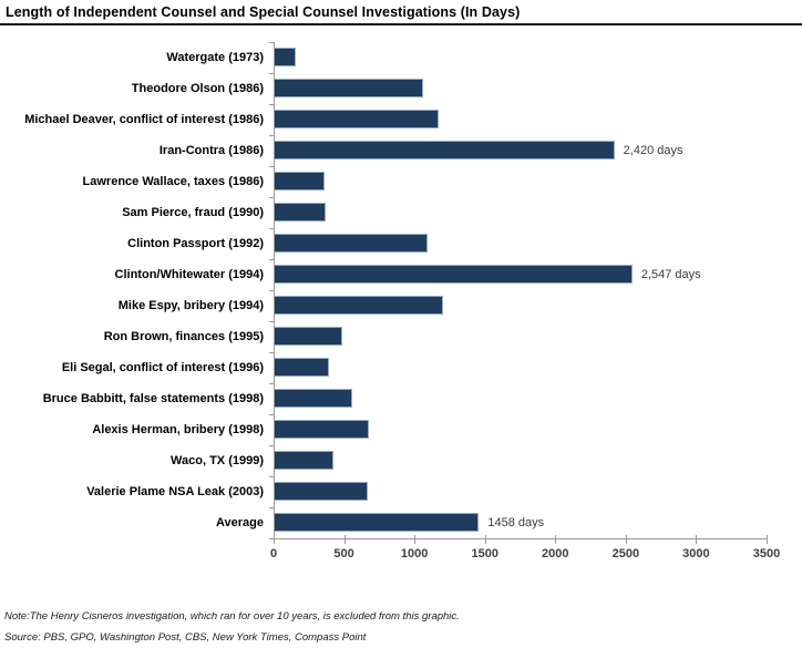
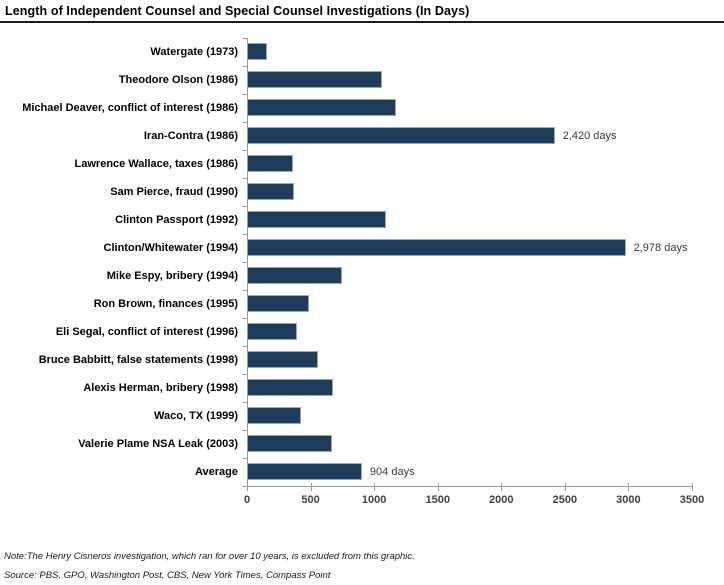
Clinton/Whitewater (1994): 2,547 -> 2,978
Mike Espy, bribery (1994): 1200 -> 750
Average: 1458 -> 904
